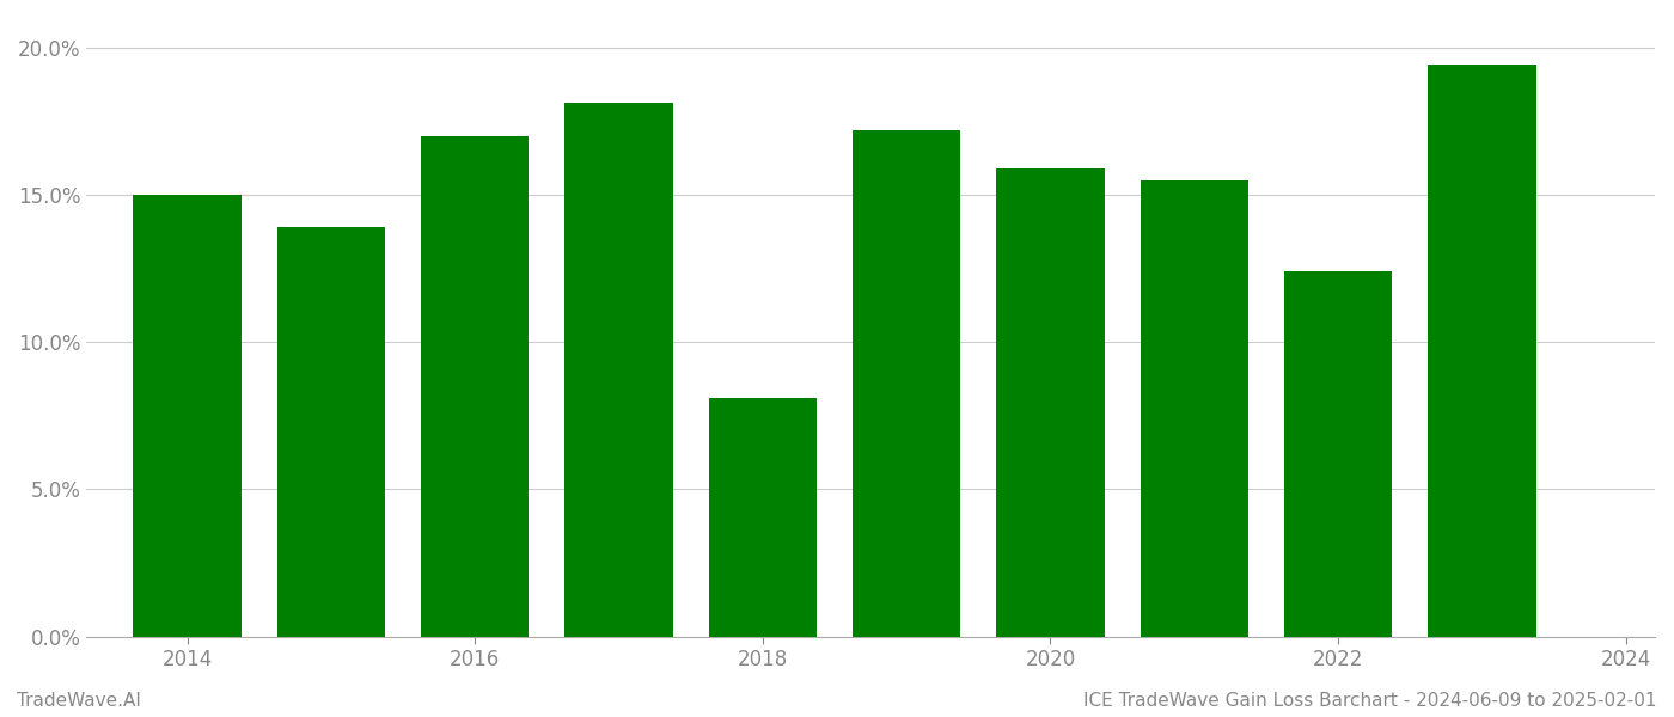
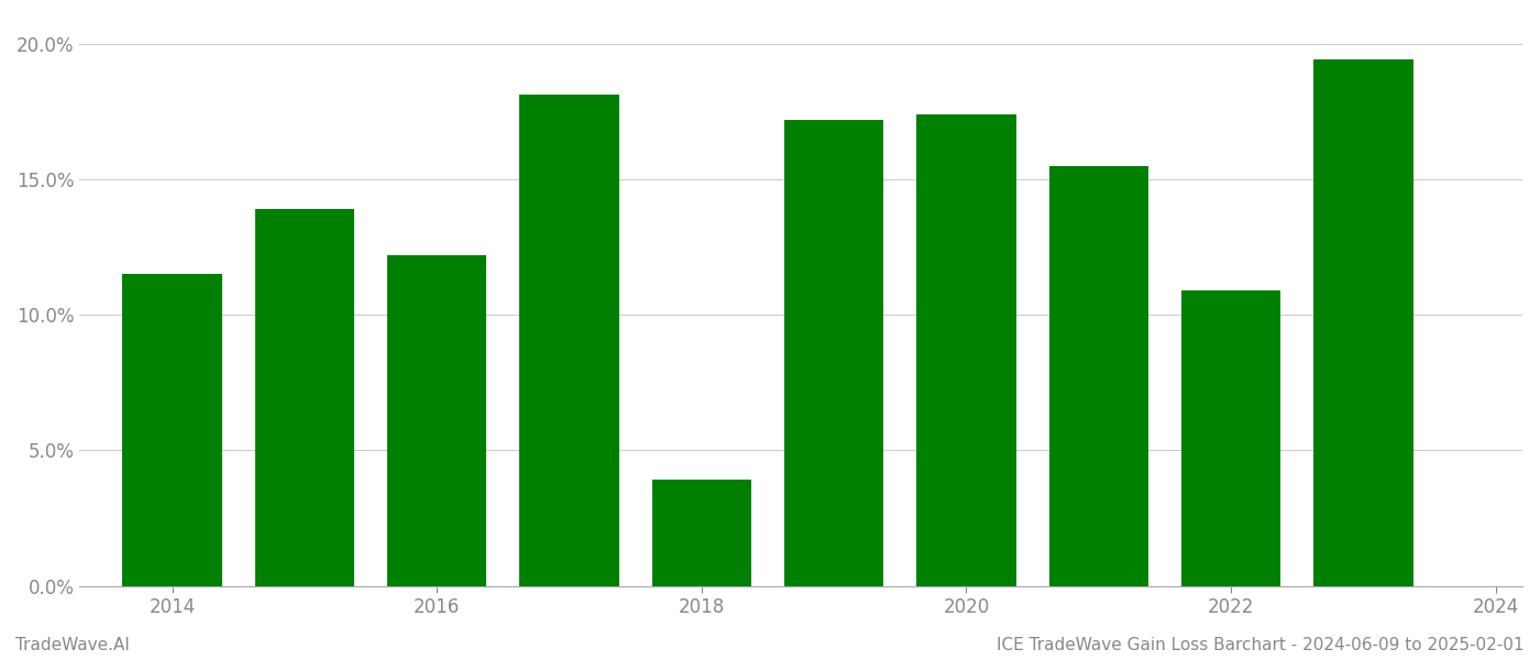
2014: 15.0% -> 11.5%
2016: 17.0% -> 12.2%
2018: 8.1% -> 3.9%
2020: 15.9% -> 17.4%
2022: 12.4% -> 10.9%
